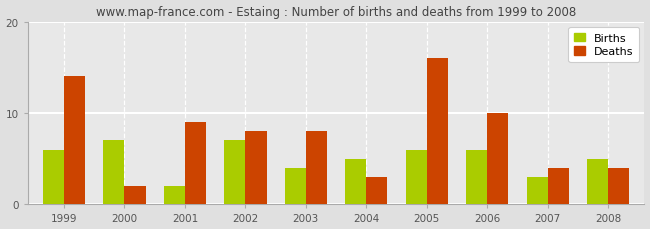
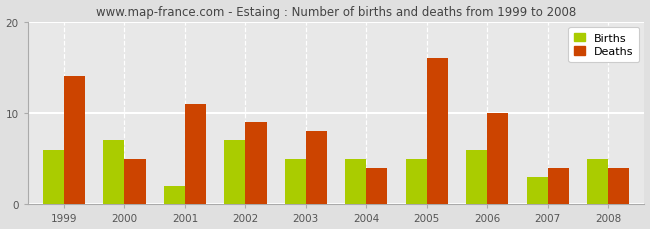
Deaths/2000: 2 -> 5
Deaths/2001: 9 -> 11
Deaths/2002: 8 -> 9
Births/2003: 4 -> 5
Deaths/2004: 3 -> 4
Births/2005: 6 -> 5
